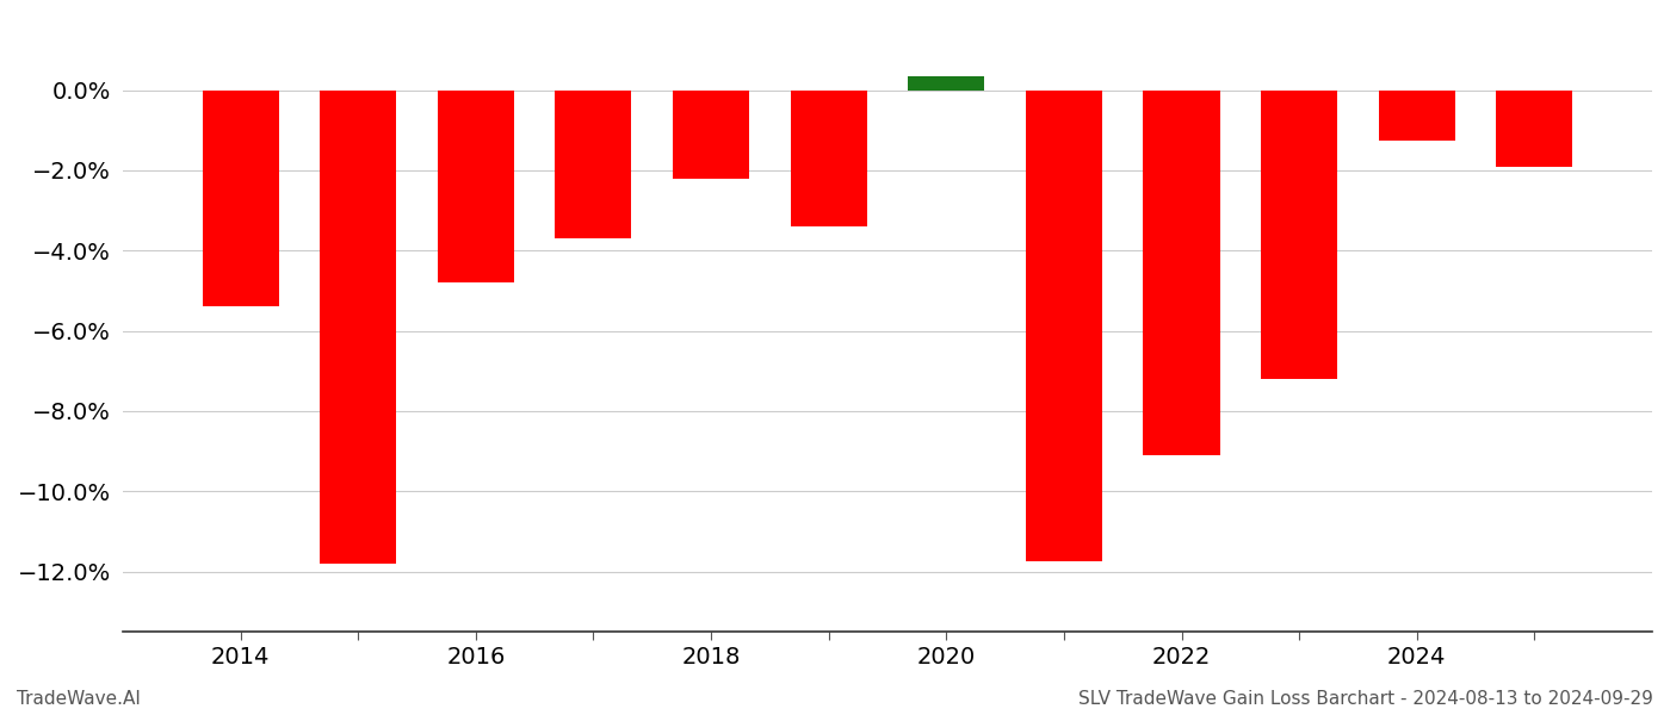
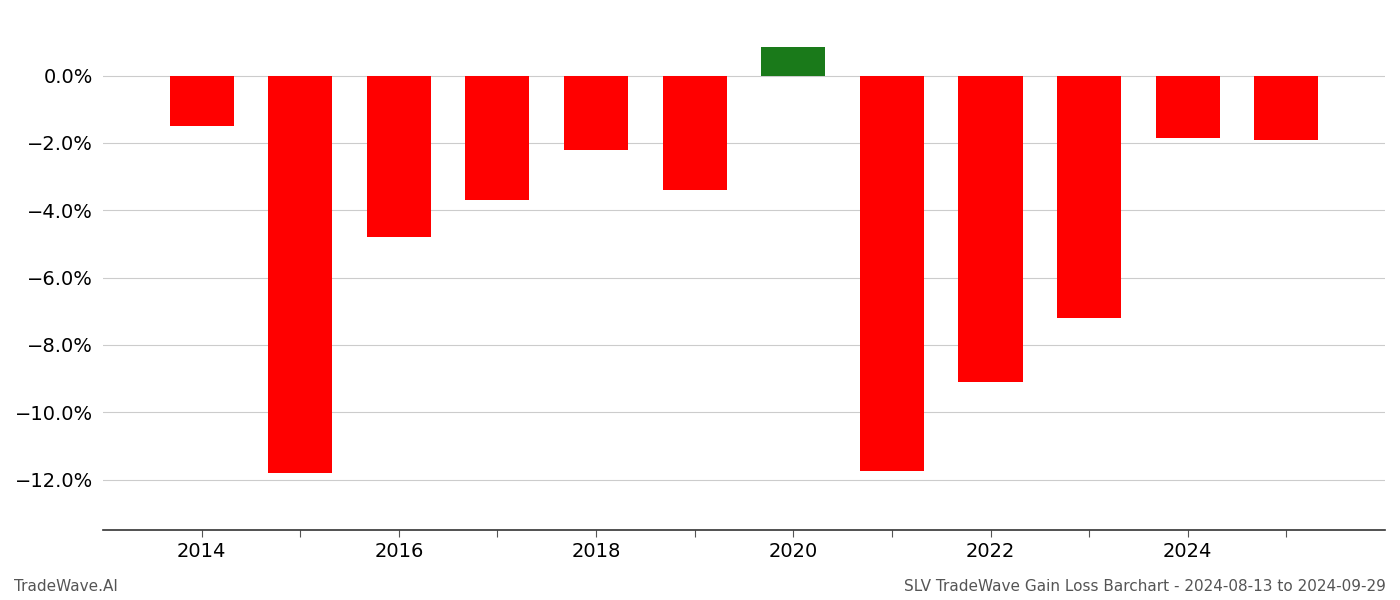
2014: -5.40% -> -1.50%
2020: 0.35% -> 0.85%
2024: -1.25% -> -1.85%
